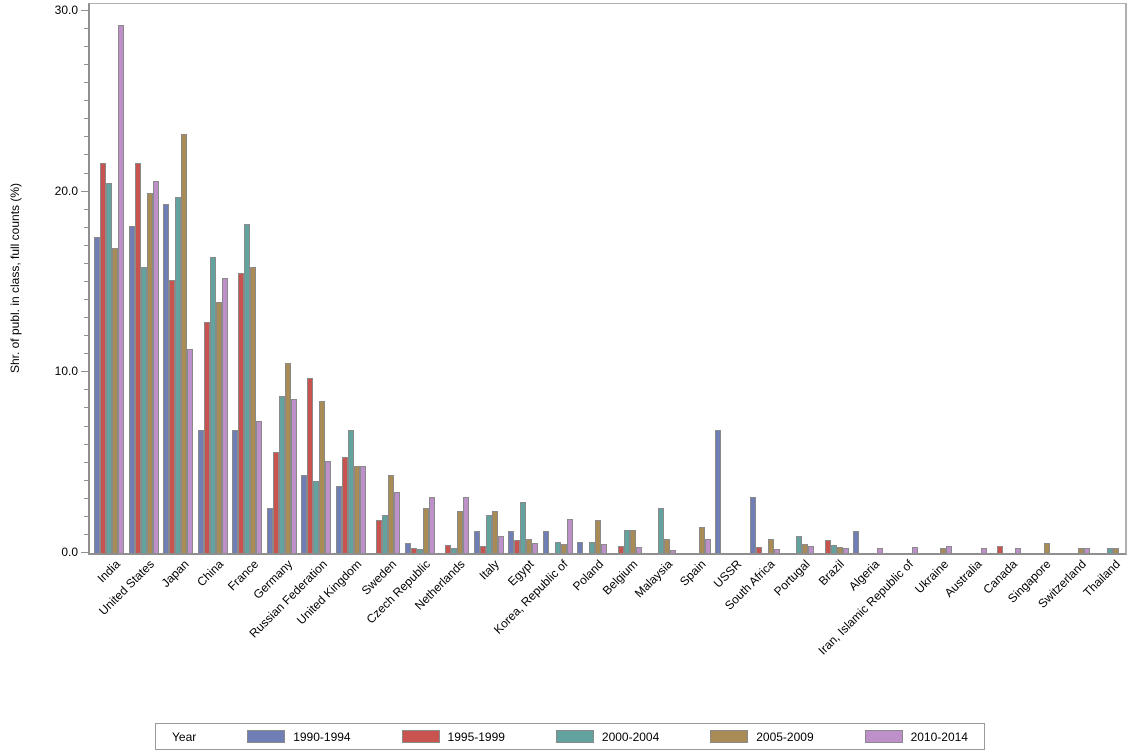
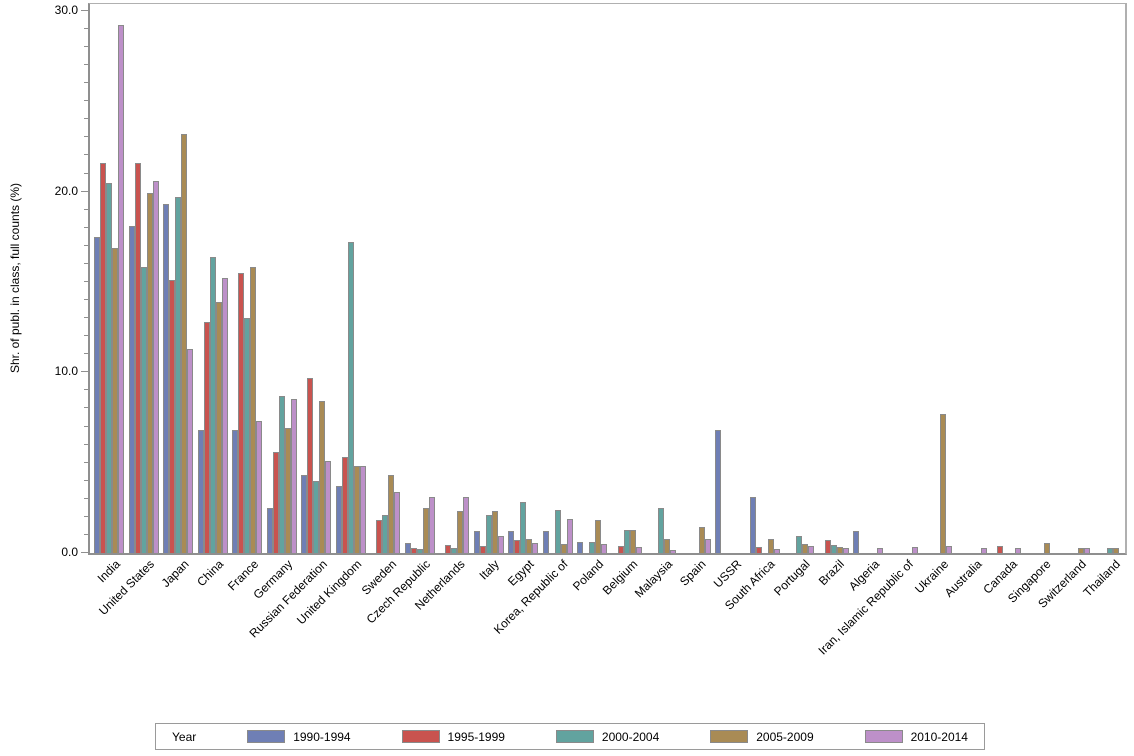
2000-2004/France: 18.2 -> 13.0
2005-2009/Germany: 10.5 -> 6.9
2000-2004/United Kingdom: 6.8 -> 17.2
2000-2004/Korea, Republic of: 0.6 -> 2.4
2005-2009/Ukraine: 0.3 -> 7.7
